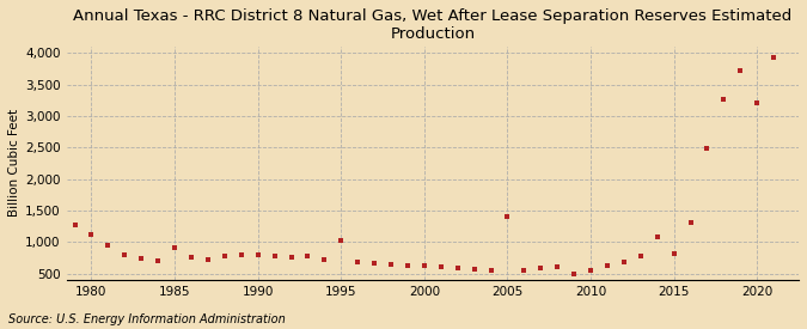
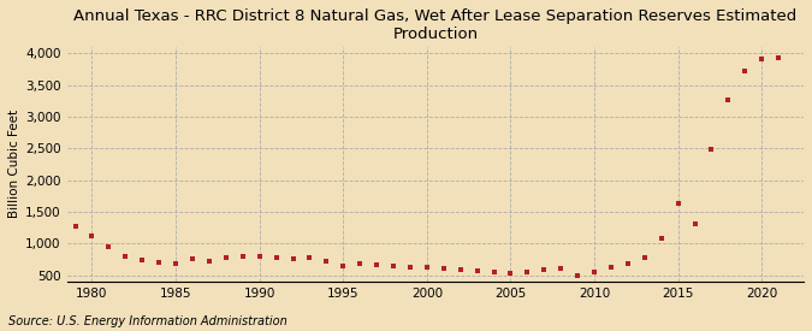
1985: 920 -> 680
1995: 1,020 -> 650
2005: 1,400 -> 540
2015: 820 -> 1,630
2020: 3,200 -> 3,910
